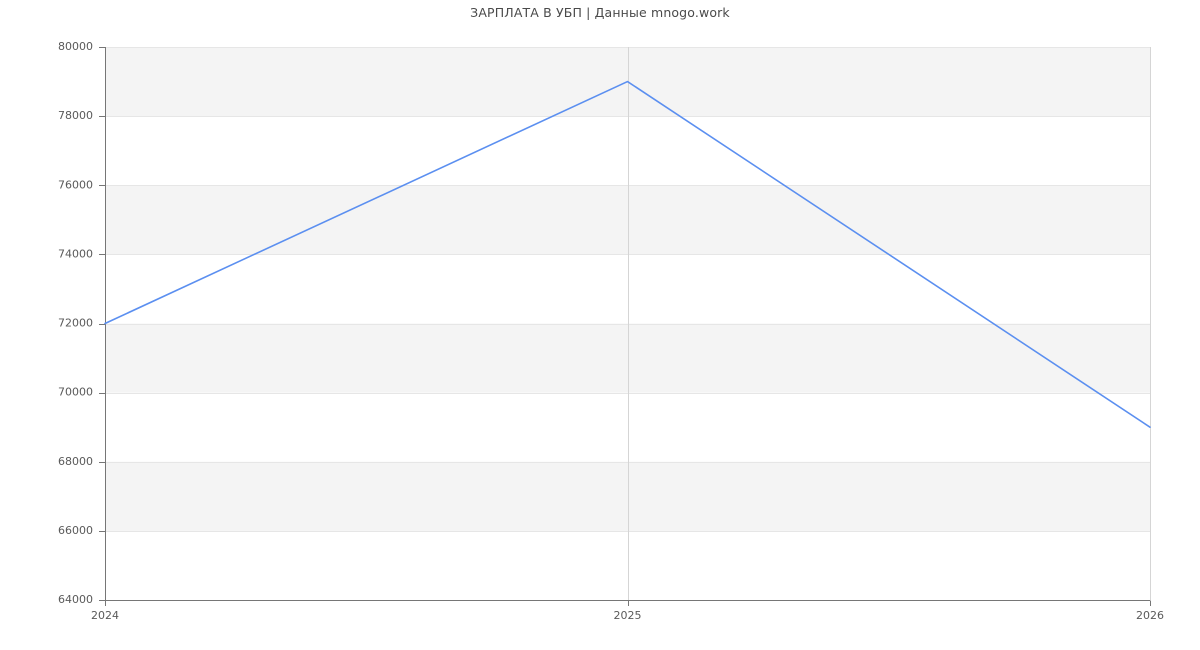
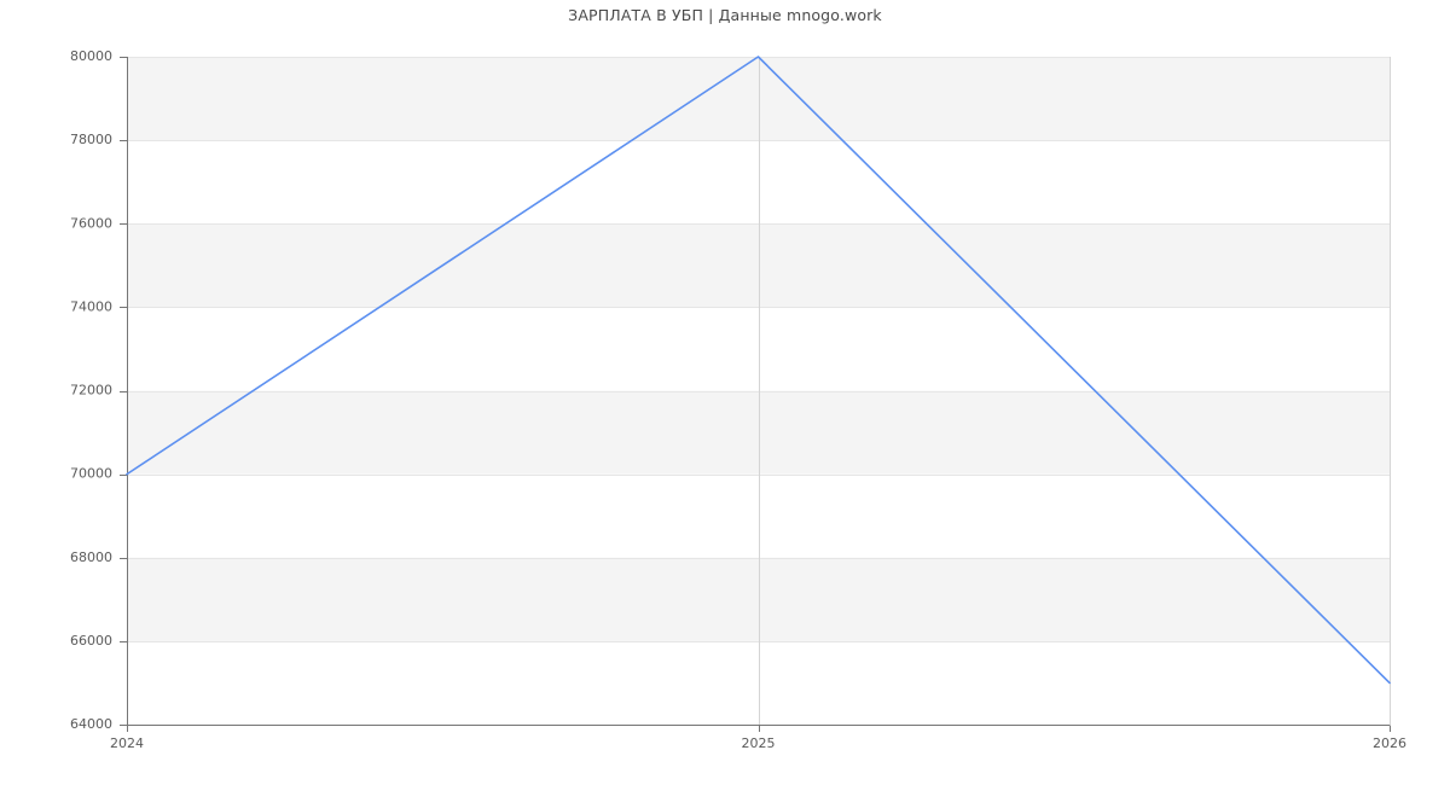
2024: 72000 -> 70000
2025: 79000 -> 80000
2026: 69000 -> 65000
